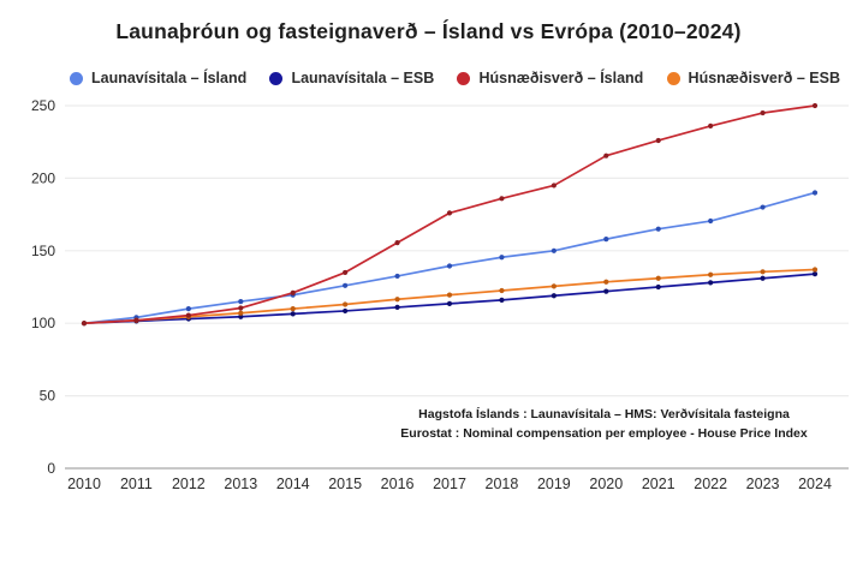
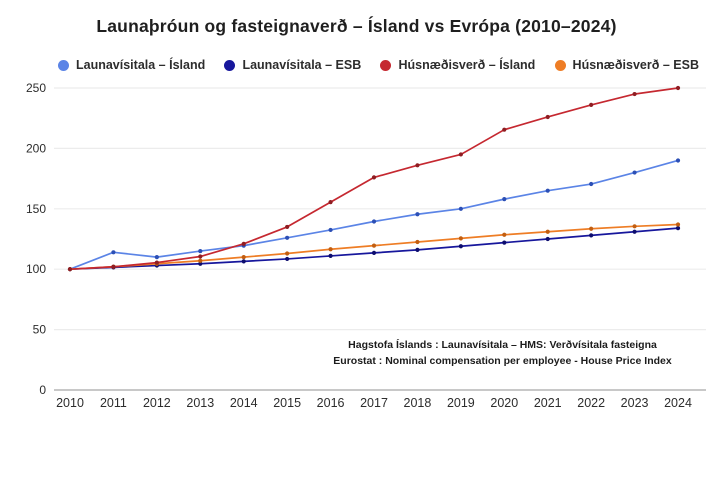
Launavísitala – Ísland/2011: 104 -> 114
